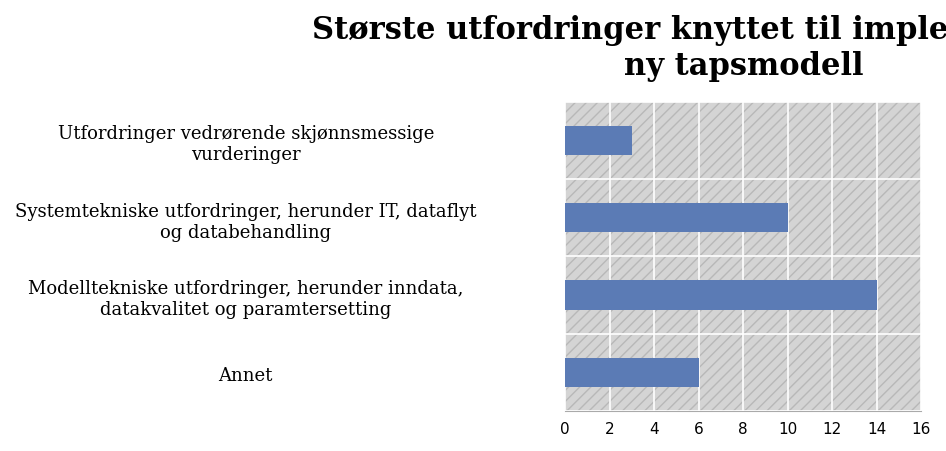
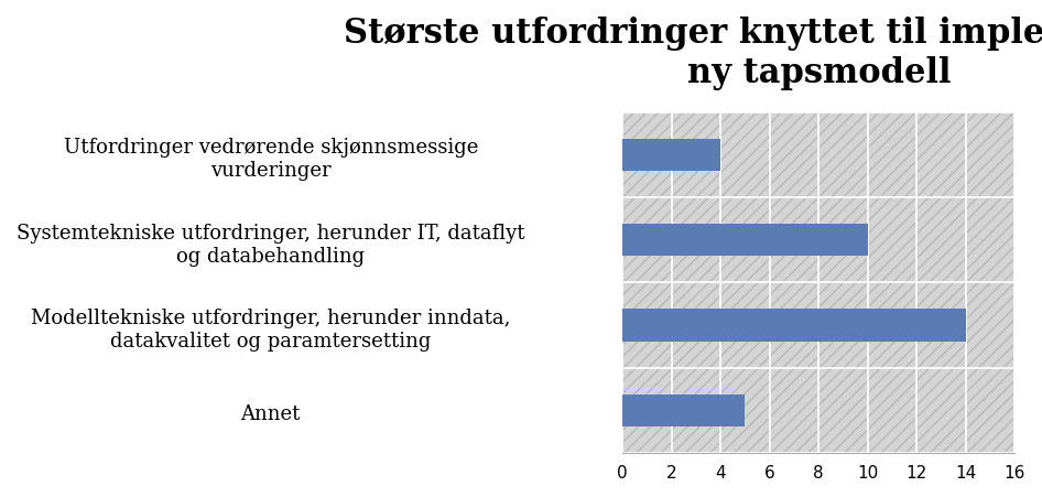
Utfordringer vedrørende skjønnsmessige vurderinger: 3 -> 4
Annet: 6 -> 5
